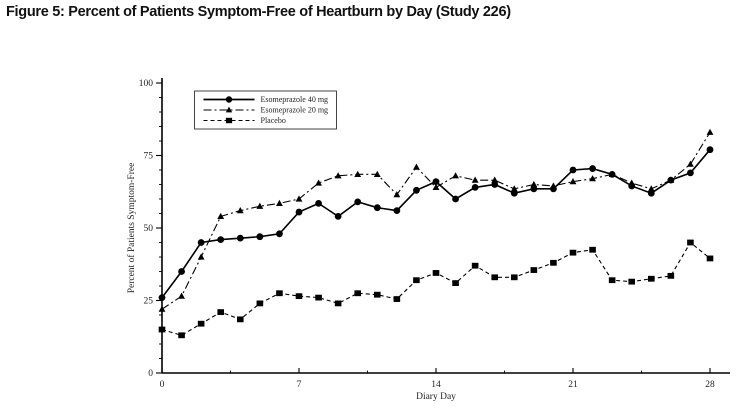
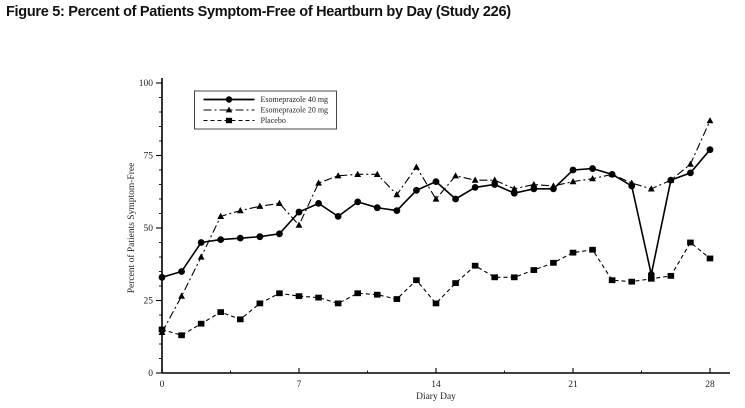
Esomeprazole 40 mg/0: 26 -> 33
Esomeprazole 20 mg/0: 22 -> 14
Esomeprazole 20 mg/7: 60 -> 51
Esomeprazole 20 mg/14: 64 -> 60
Placebo/14: 34 -> 24
Esomeprazole 40 mg/25: 62 -> 34
Esomeprazole 20 mg/28: 83 -> 87
